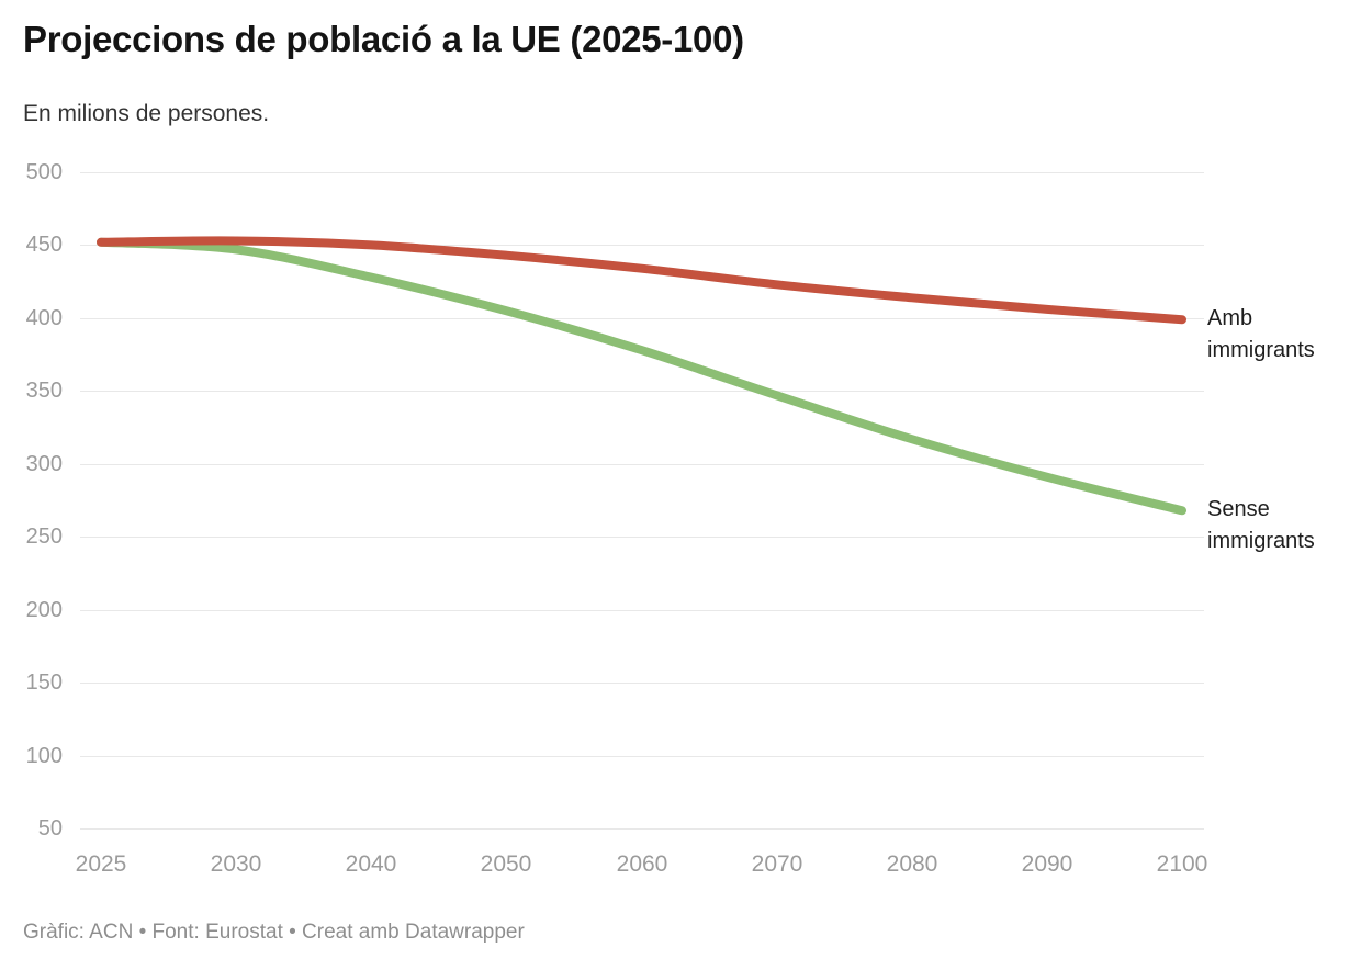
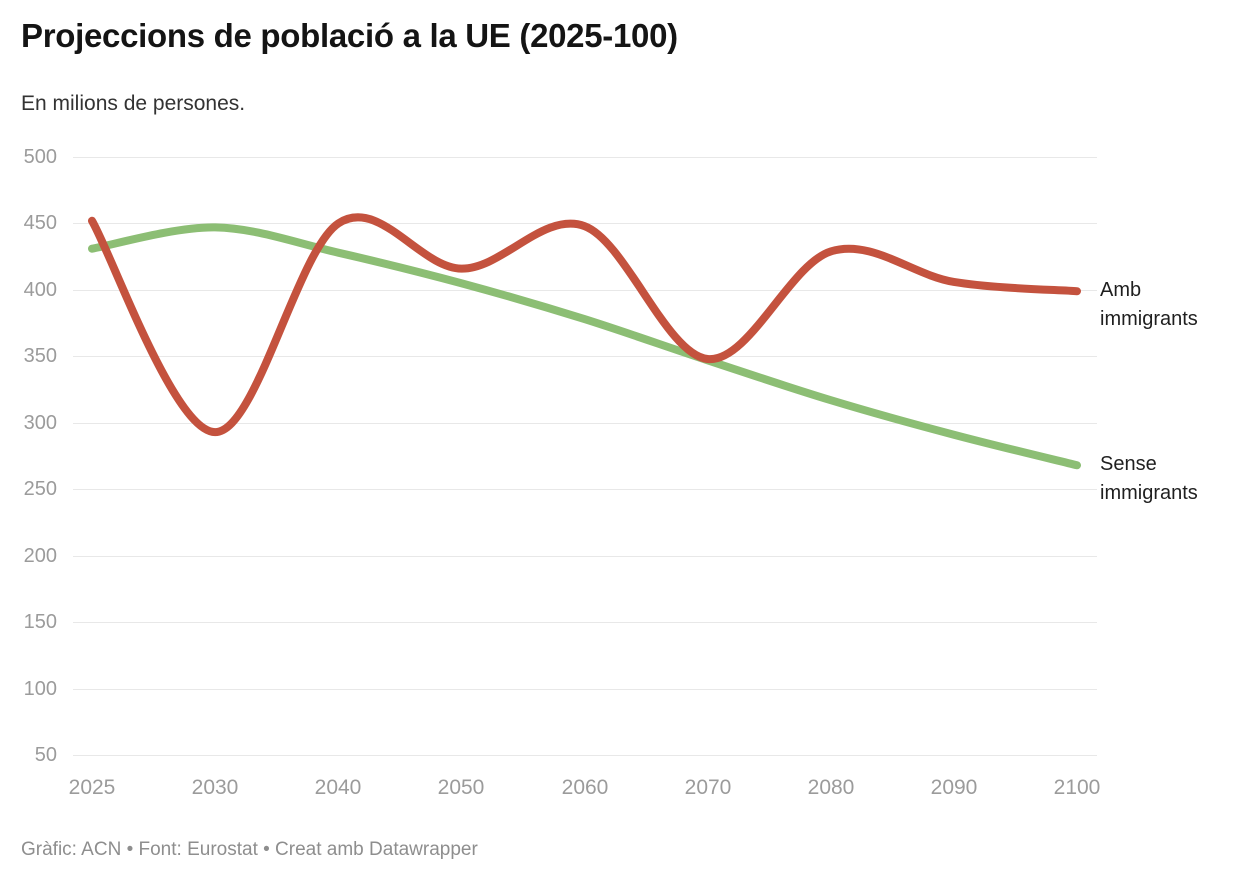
Sense immigrants/2025: 452 -> 431
Amb immigrants/2030: 453 -> 293
Amb immigrants/2050: 443 -> 416
Amb immigrants/2060: 434 -> 448
Amb immigrants/2070: 423 -> 348
Amb immigrants/2080: 414 -> 429
